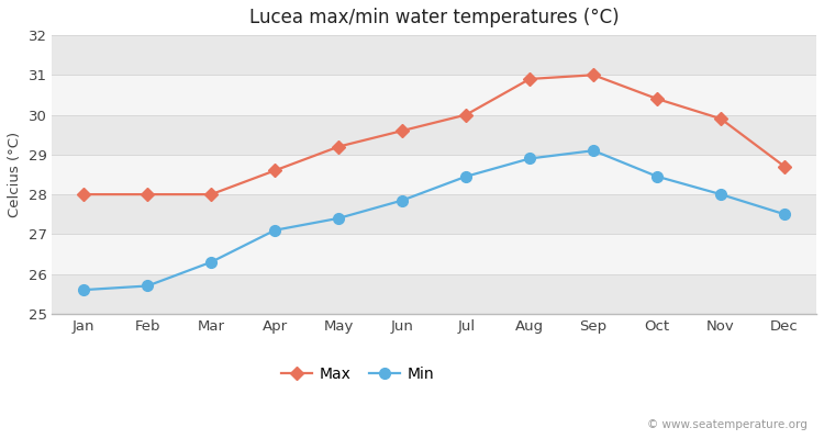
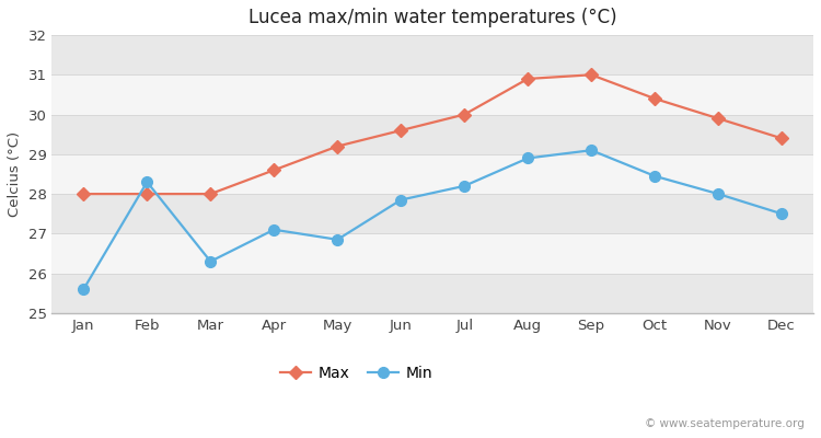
Min/Feb: 25.70 -> 28.30
Min/May: 27.40 -> 26.85
Min/Jul: 28.45 -> 28.20
Max/Dec: 28.7 -> 29.4
